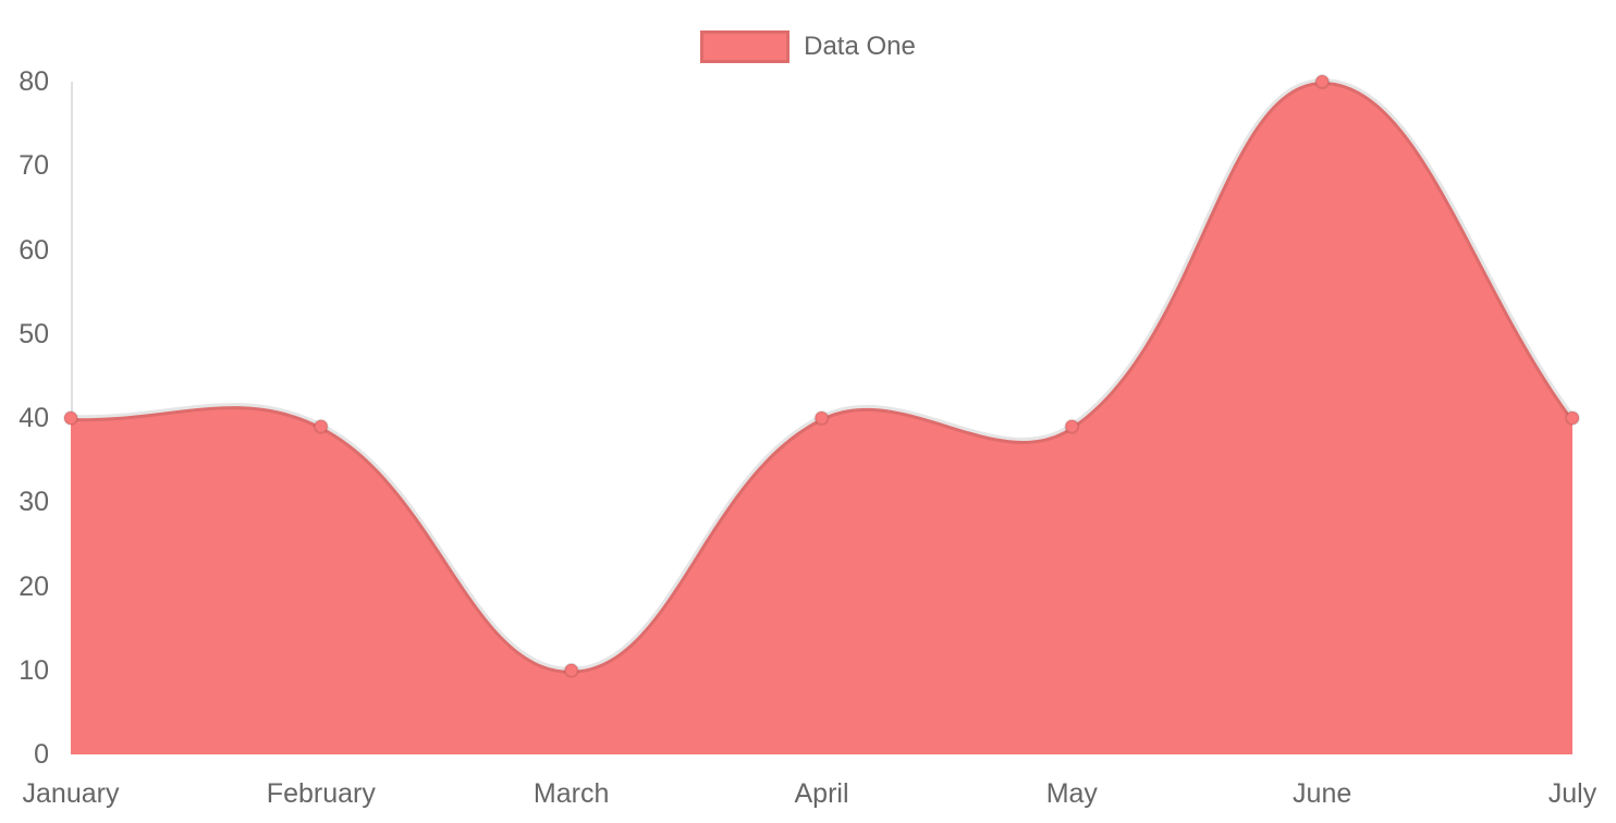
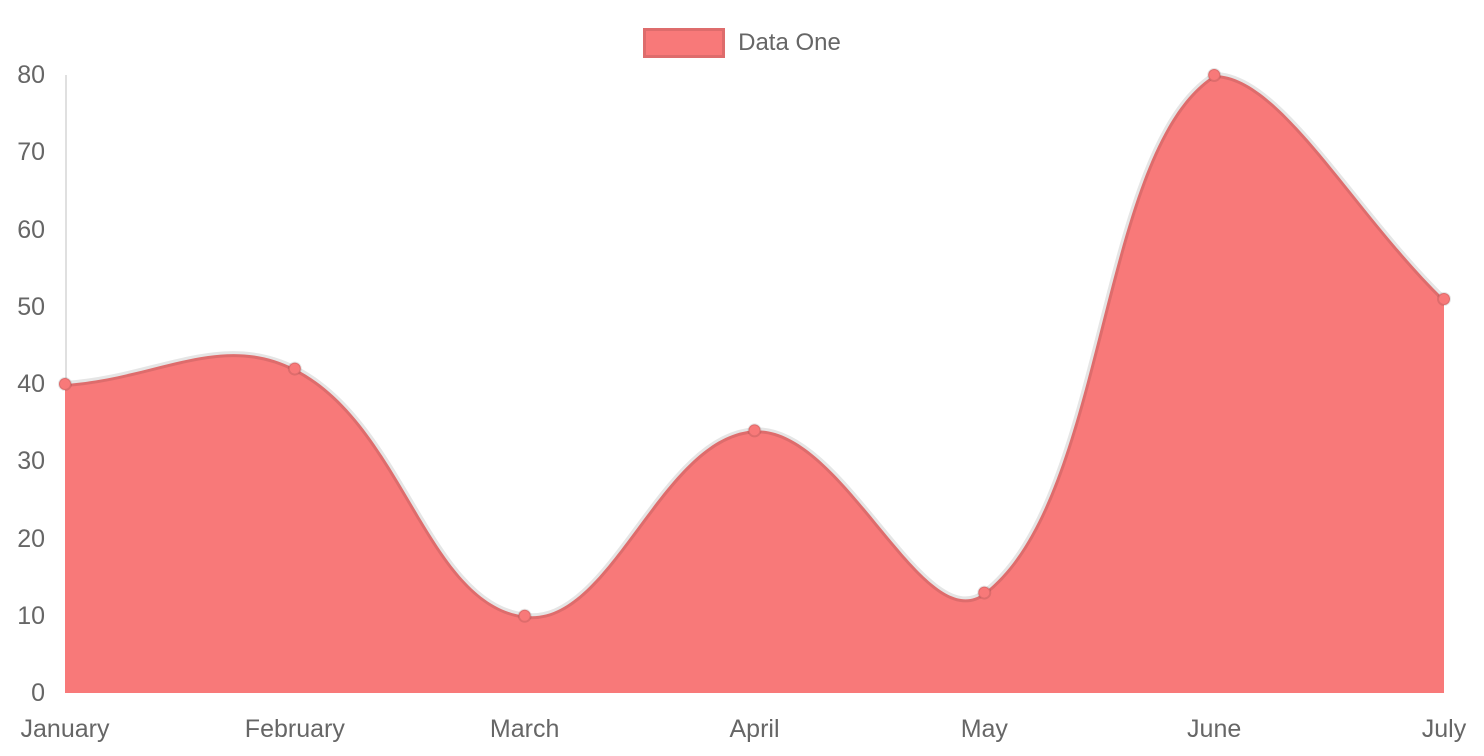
February: 39 -> 42
April: 40 -> 34
May: 39 -> 13
July: 40 -> 51
